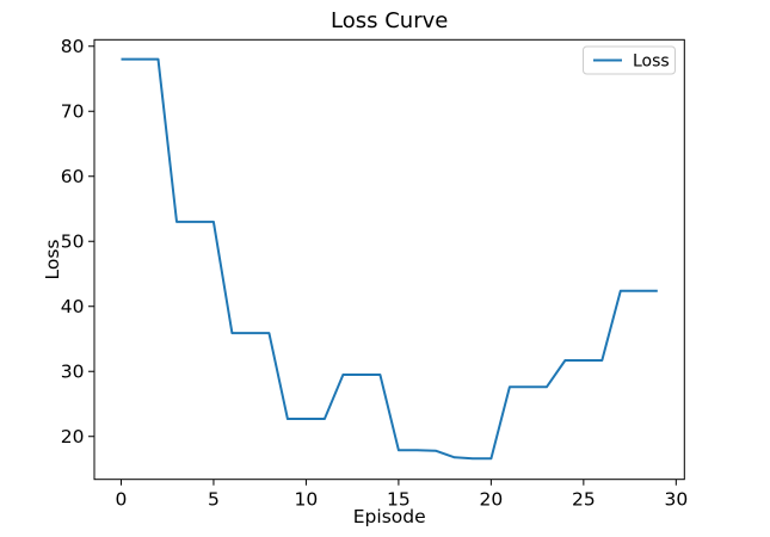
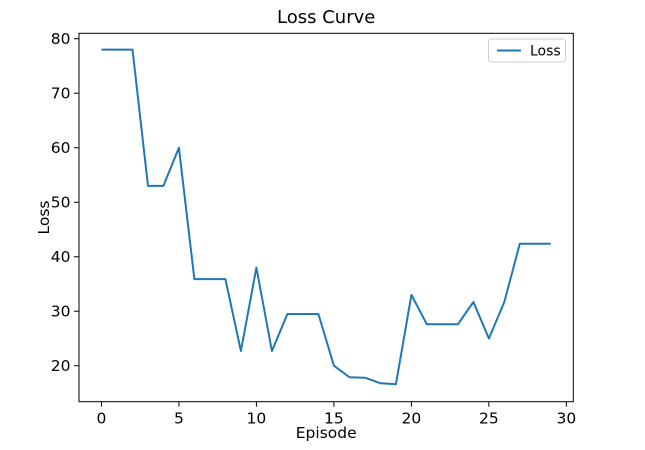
5: 53 -> 60
10: 23 -> 38
15: 18 -> 20
20: 17 -> 33
25: 32 -> 25
